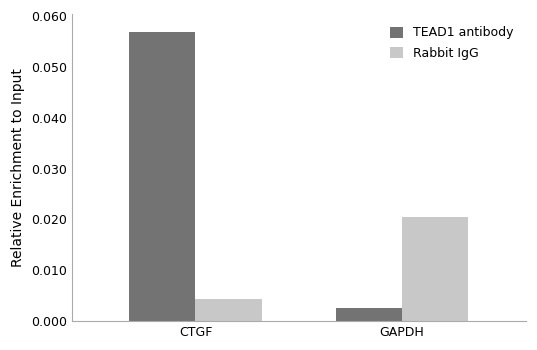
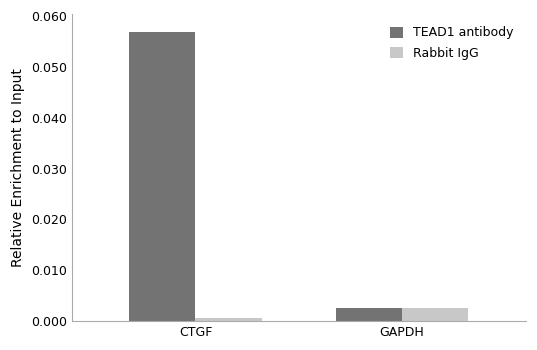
Rabbit IgG/CTGF: 0.0044 -> 0.0006
Rabbit IgG/GAPDH: 0.0204 -> 0.0025
